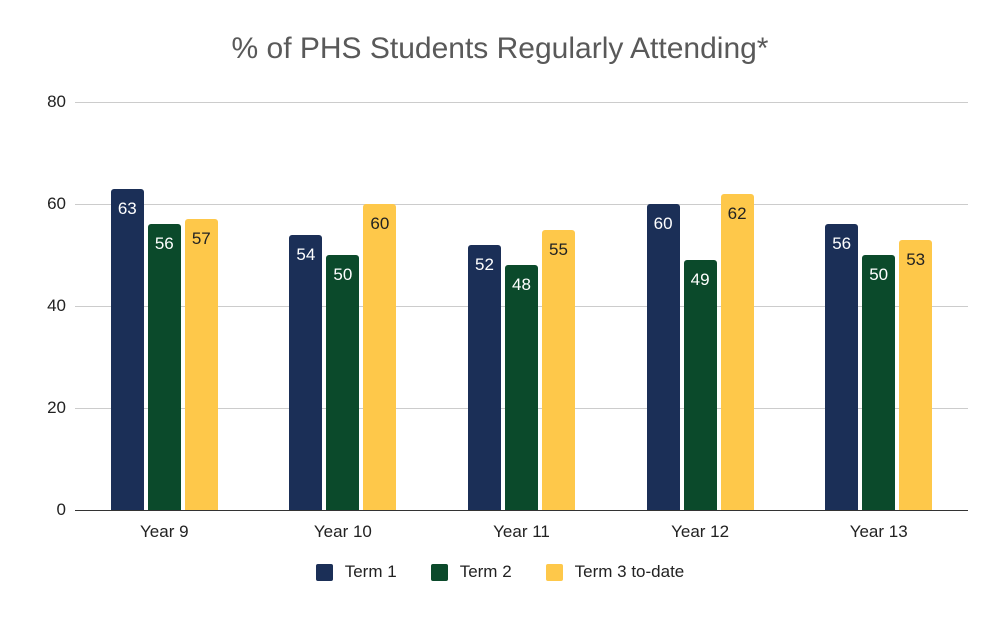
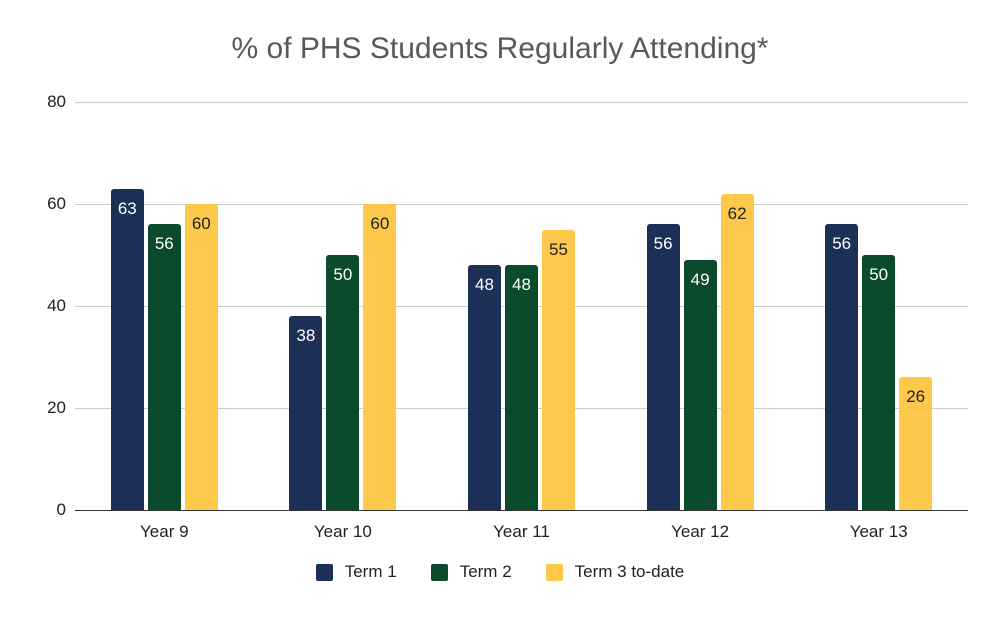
Term 3 to-date/Year 9: 57 -> 60
Term 1/Year 10: 54 -> 38
Term 1/Year 11: 52 -> 48
Term 1/Year 12: 60 -> 56
Term 3 to-date/Year 13: 53 -> 26
